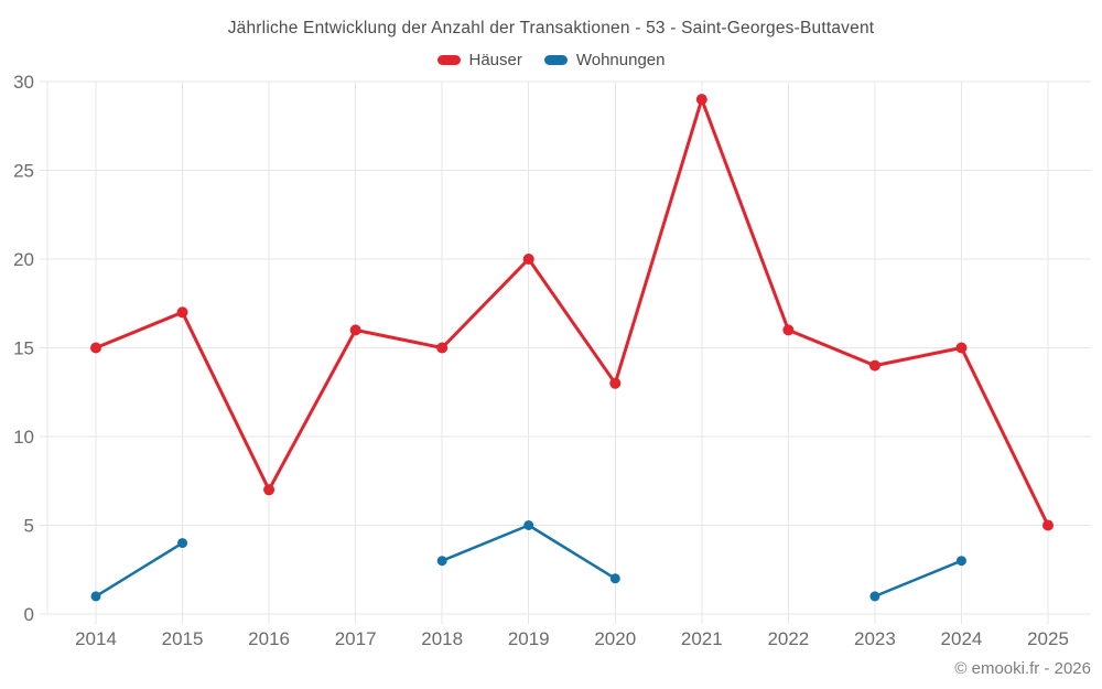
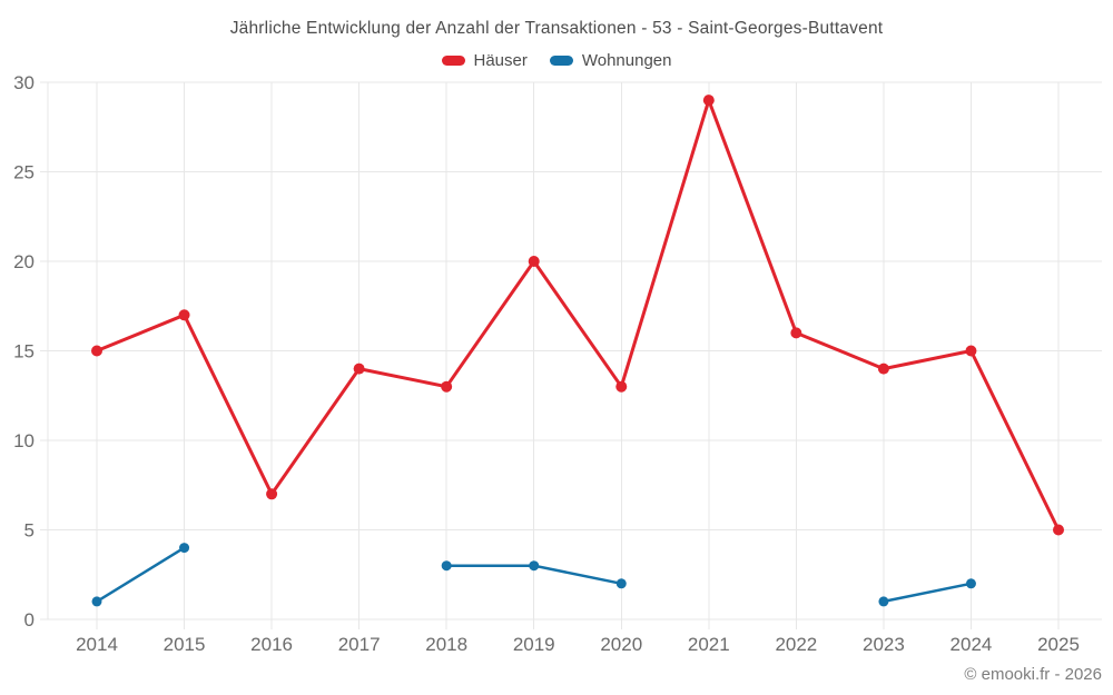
Häuser/2017: 16 -> 14
Häuser/2018: 15 -> 13
Wohnungen/2019: 5 -> 3
Wohnungen/2024: 3 -> 2
